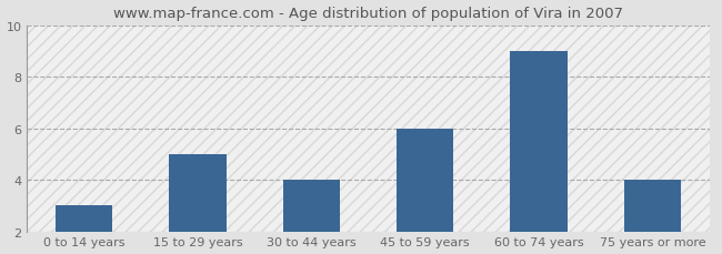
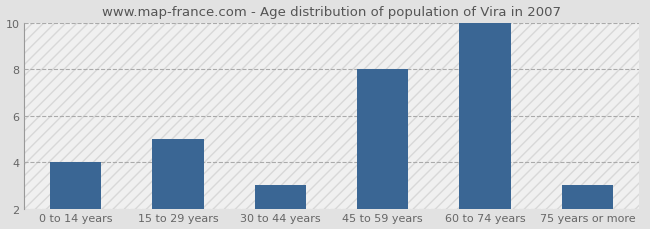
0 to 14 years: 3 -> 4
30 to 44 years: 4 -> 3
45 to 59 years: 6 -> 8
60 to 74 years: 9 -> 10
75 years or more: 4 -> 3
